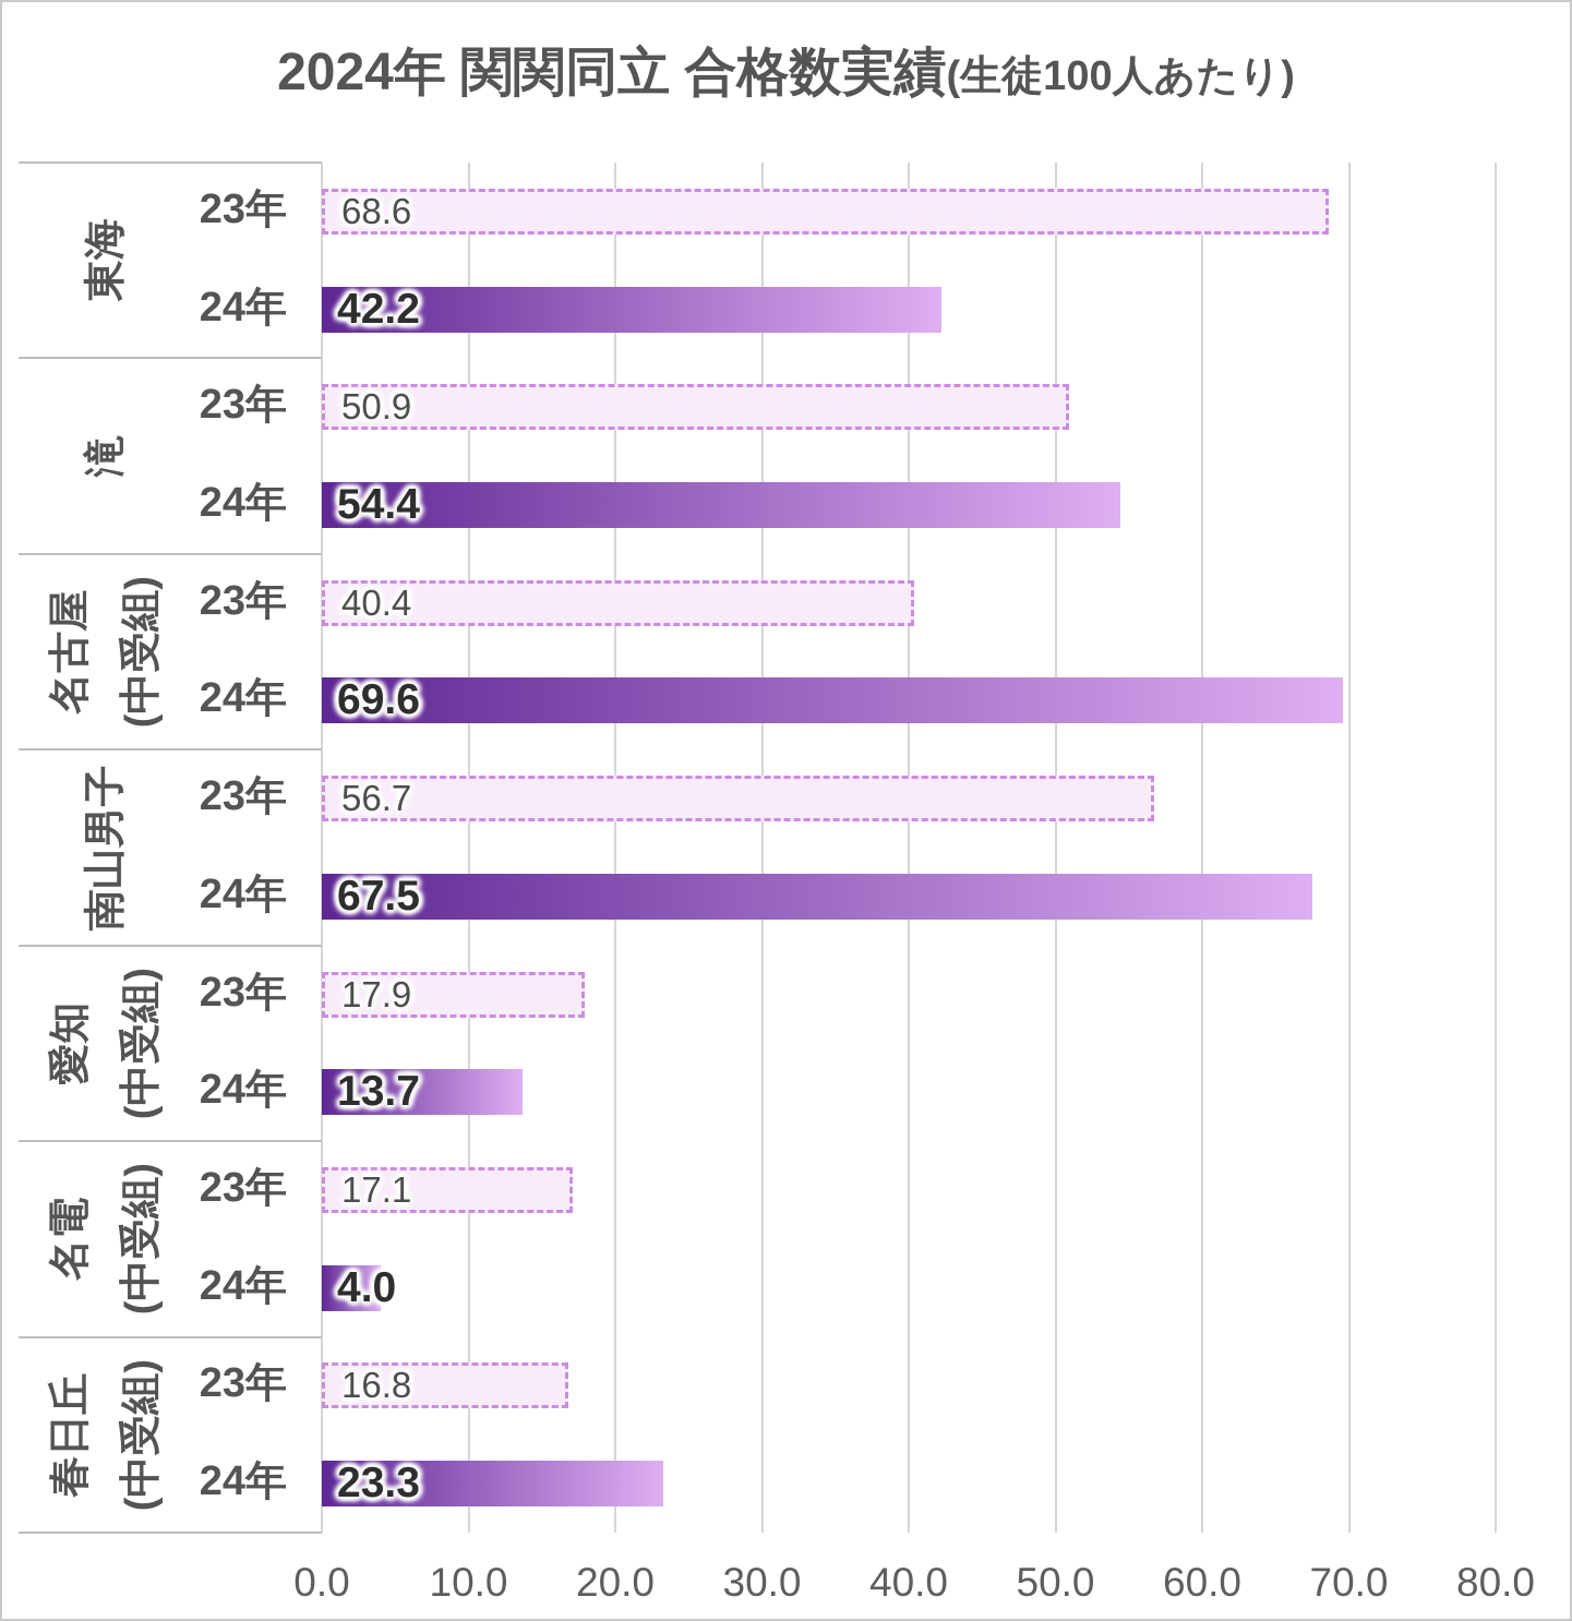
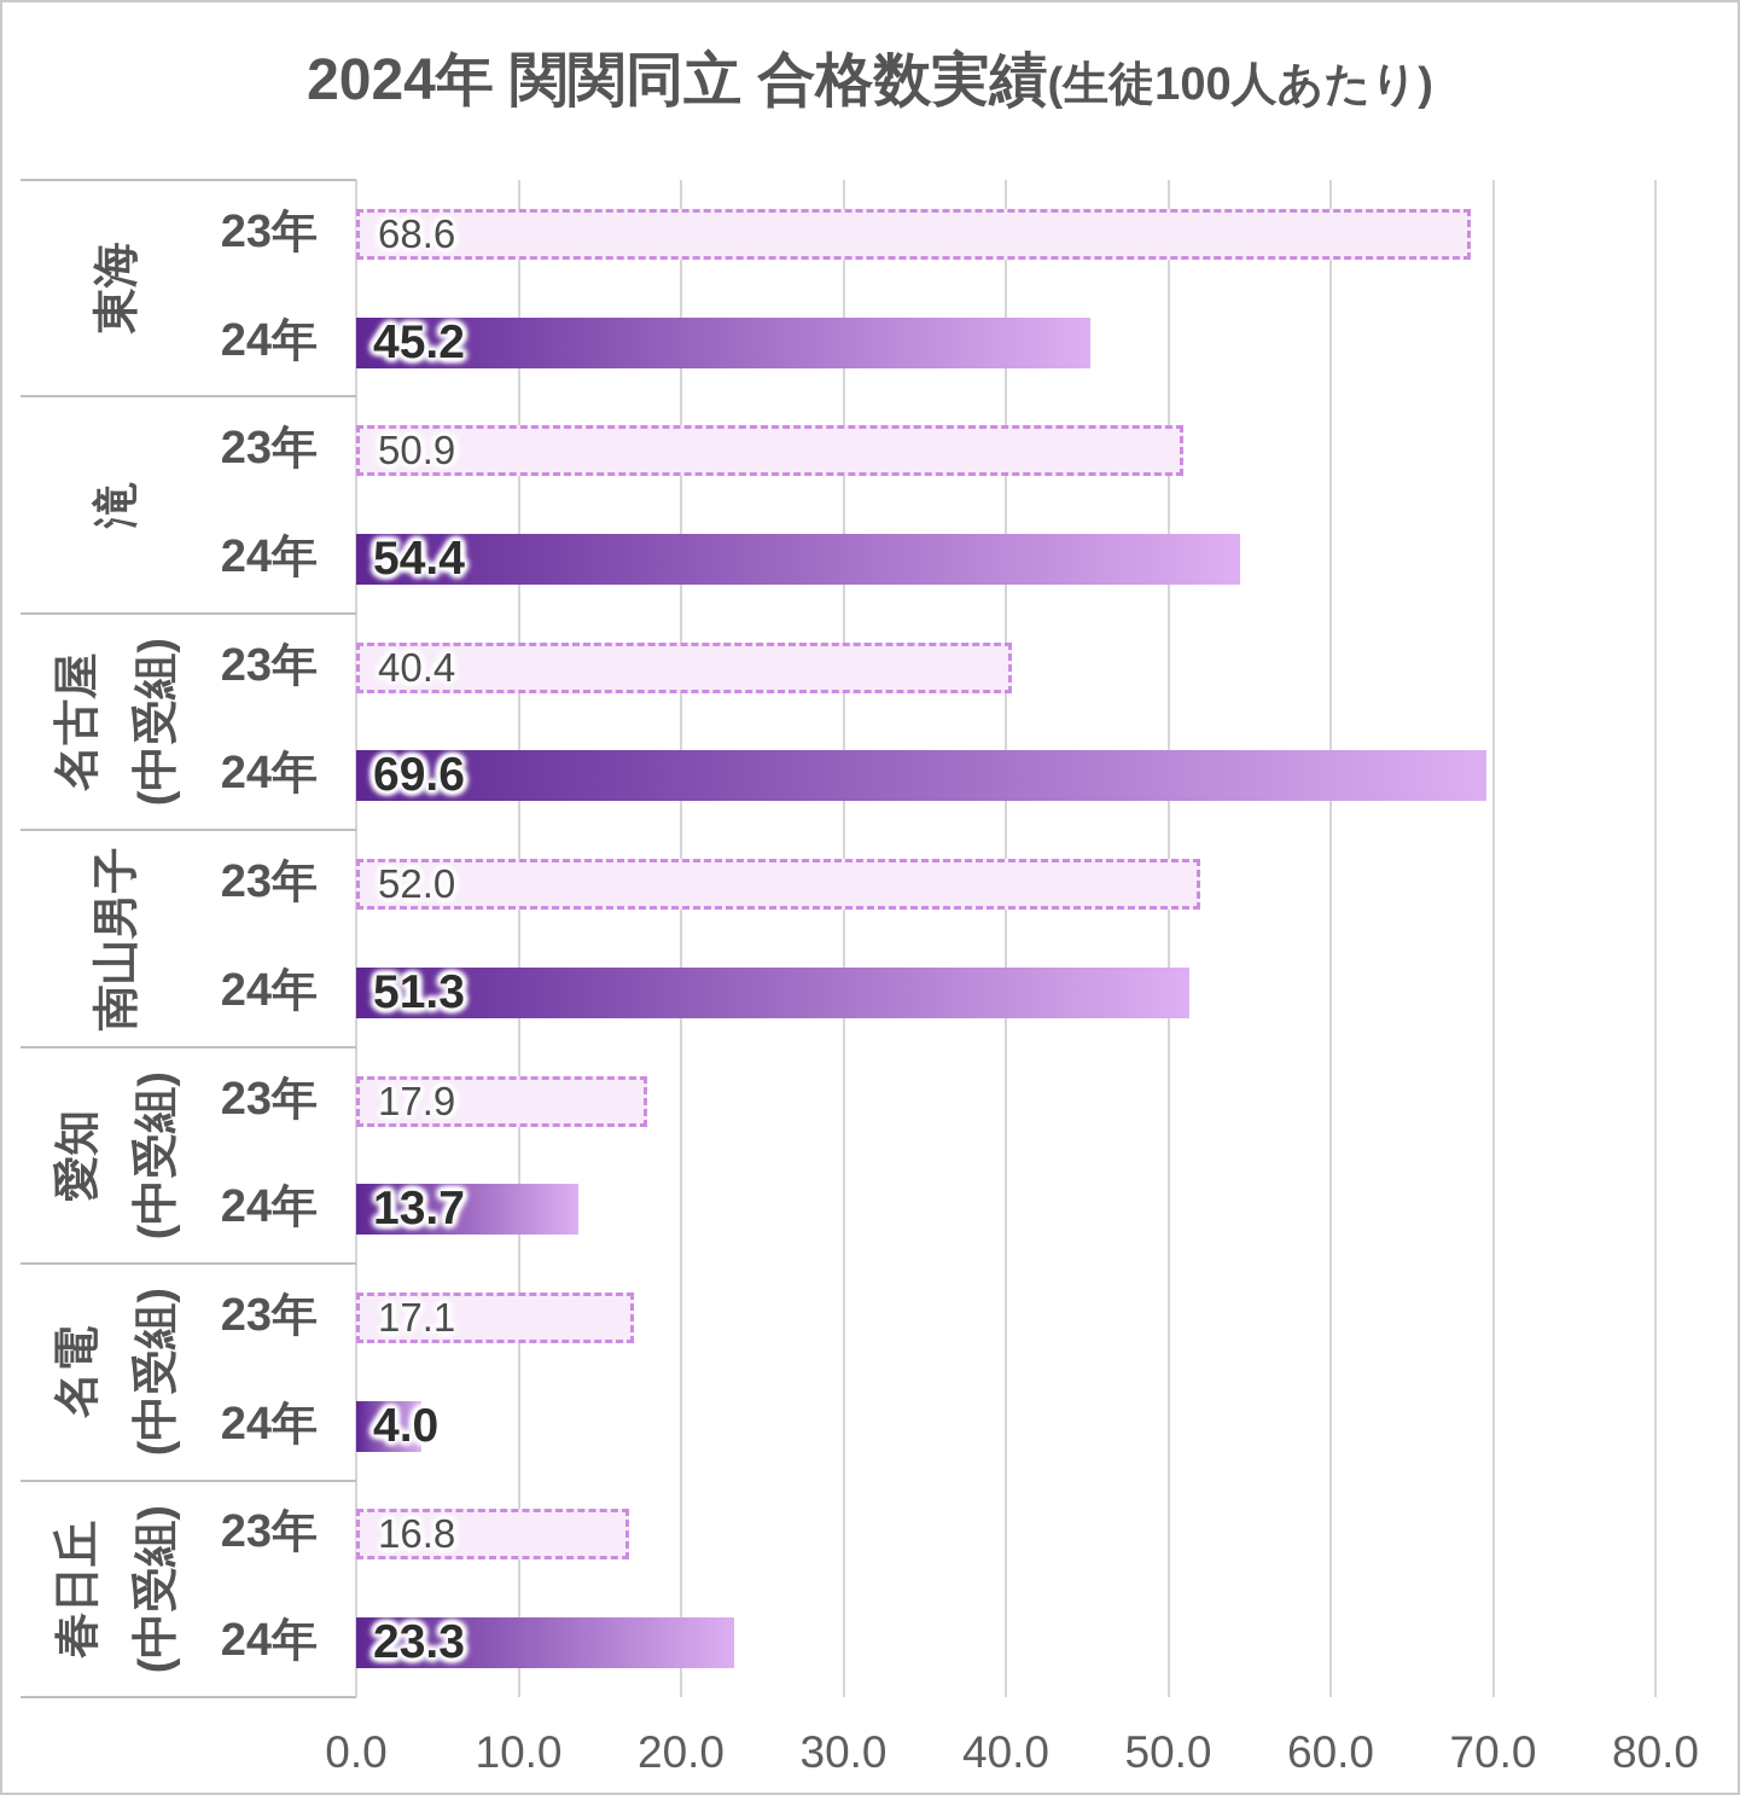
24年/東海: 42.2 -> 45.2
23年/南山男子: 56.7 -> 52.0
24年/南山男子: 67.5 -> 51.3
